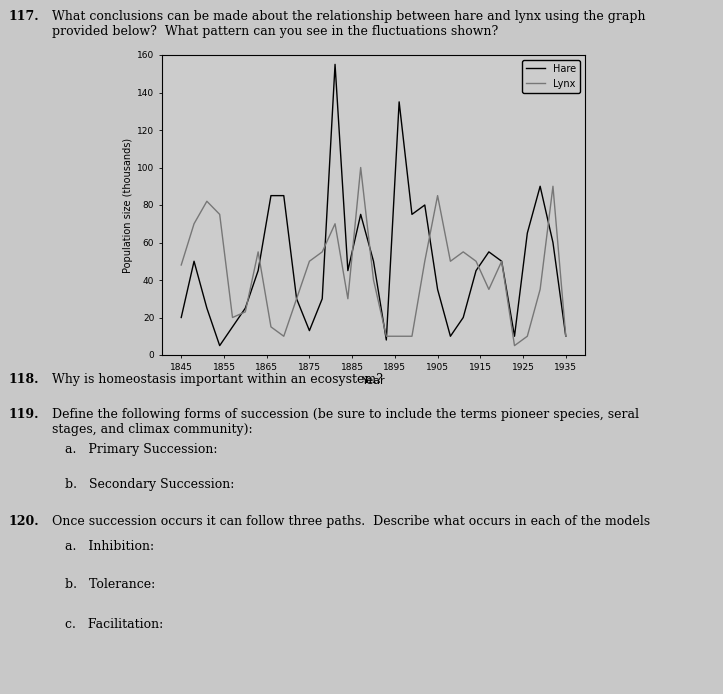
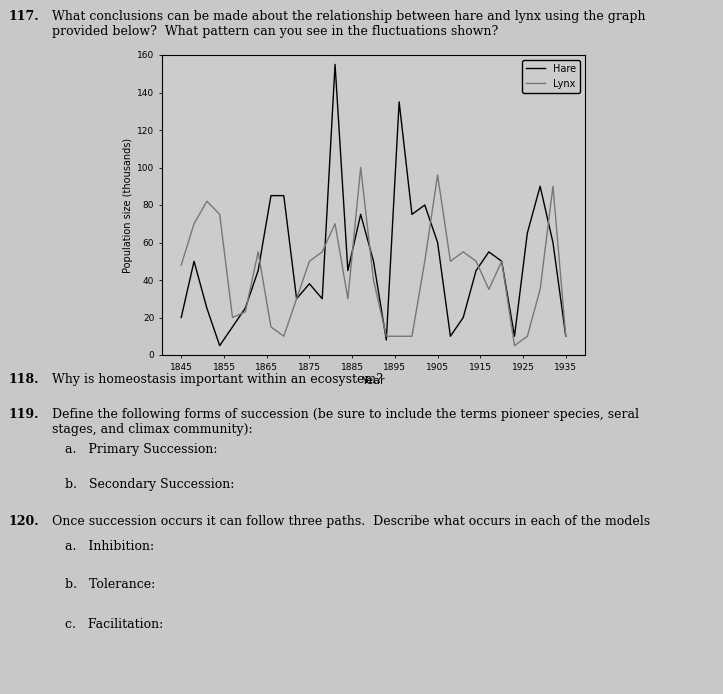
Hare/1875: 13 -> 38
Hare/1905: 35 -> 60
Lynx/1905: 85 -> 96
